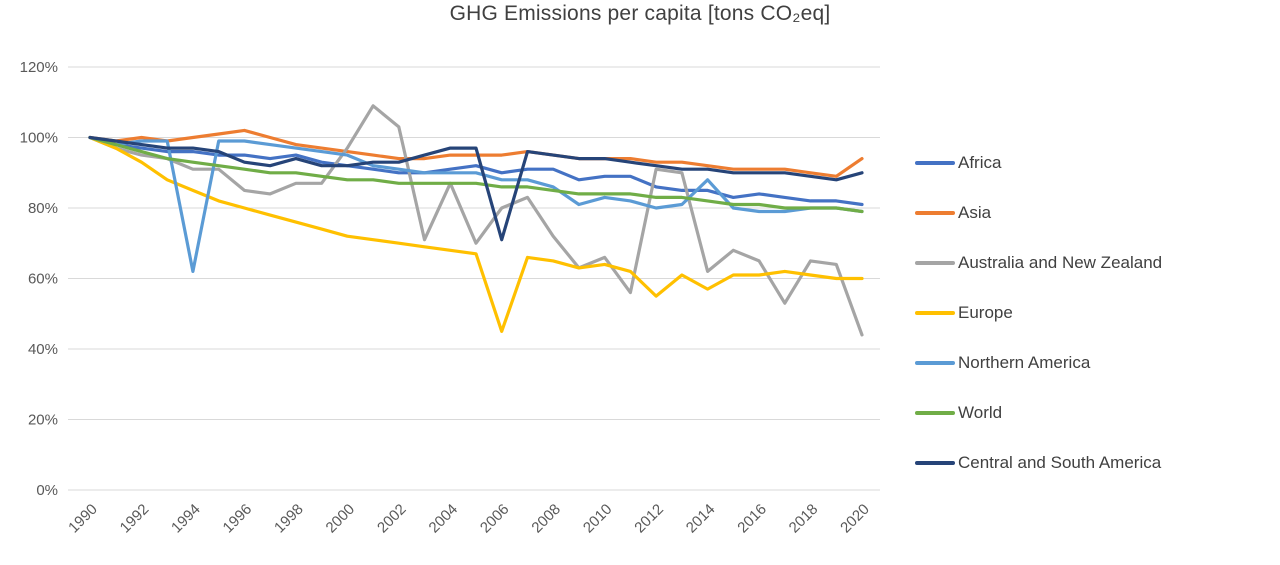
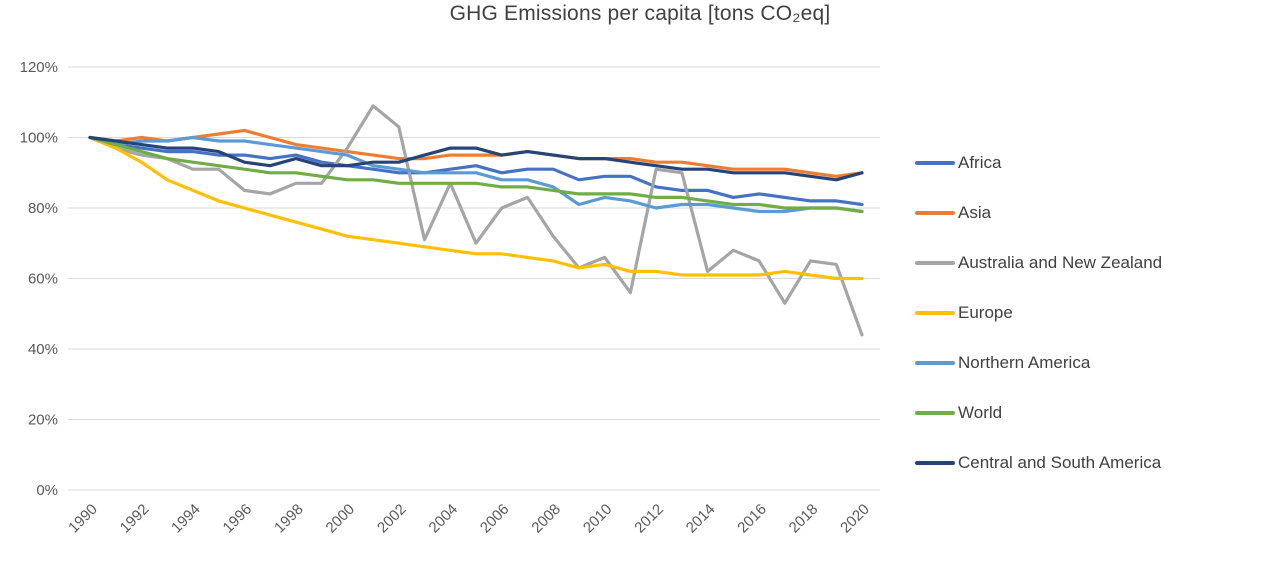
Northern America/1994: 62% -> 100%
Europe/2006: 45% -> 67%
Central and South America/2006: 71% -> 95%
Europe/2012: 55% -> 62%
Europe/2014: 57% -> 61%
Northern America/2014: 88% -> 81%
Asia/2020: 94% -> 90%
